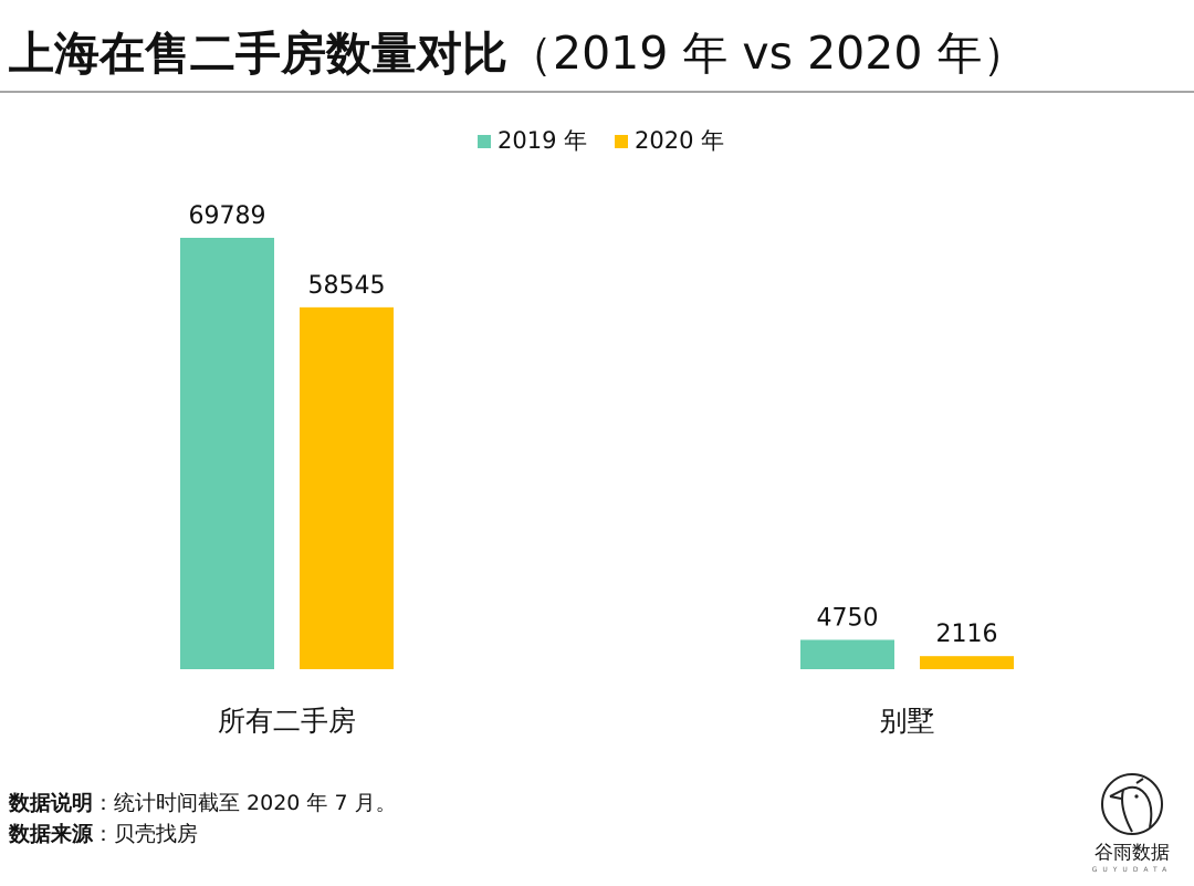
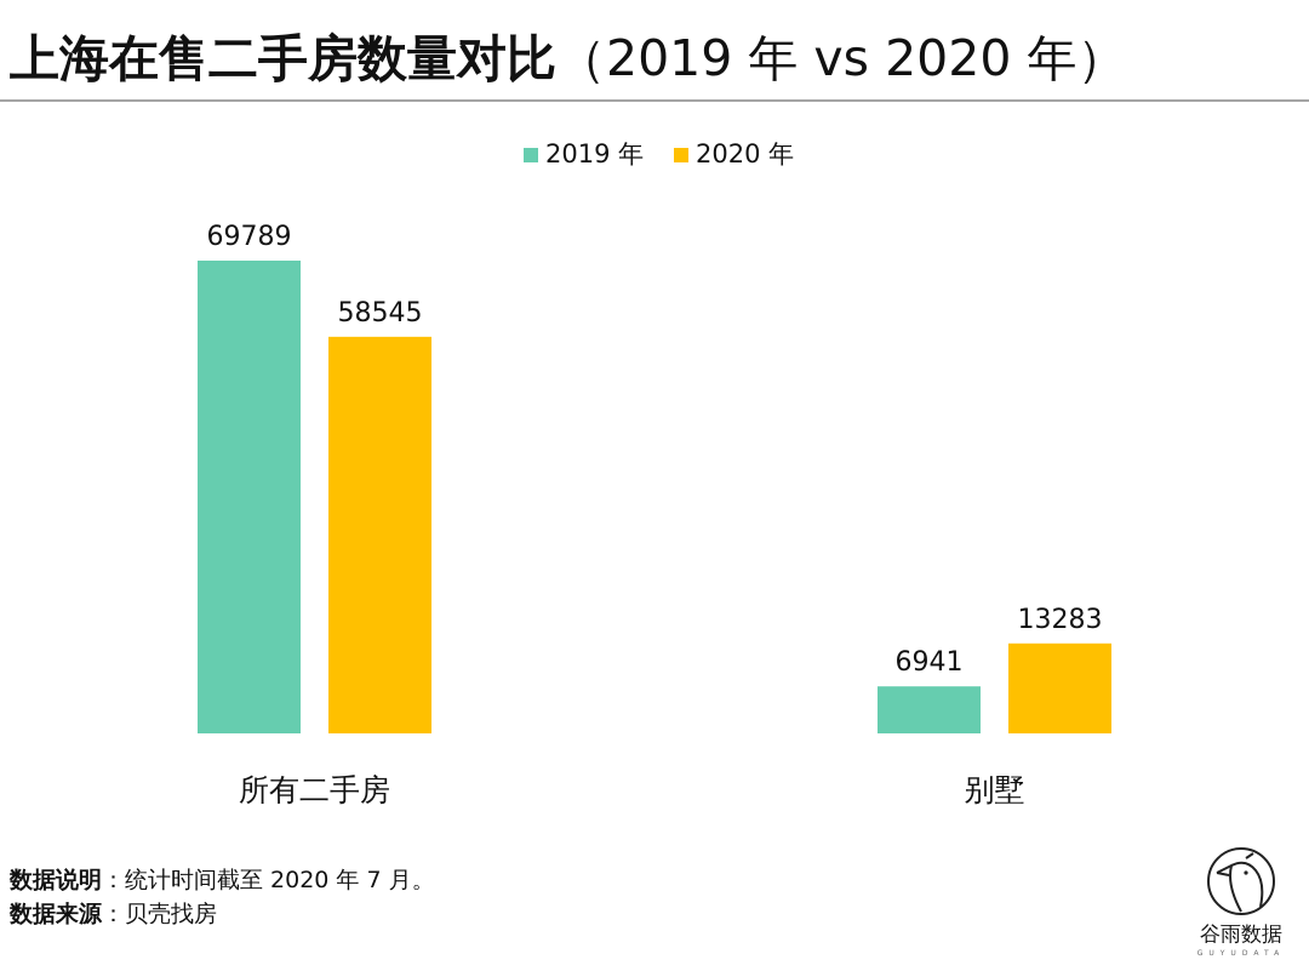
2019 年/别墅: 4750 -> 6941
2020 年/别墅: 2116 -> 13283
